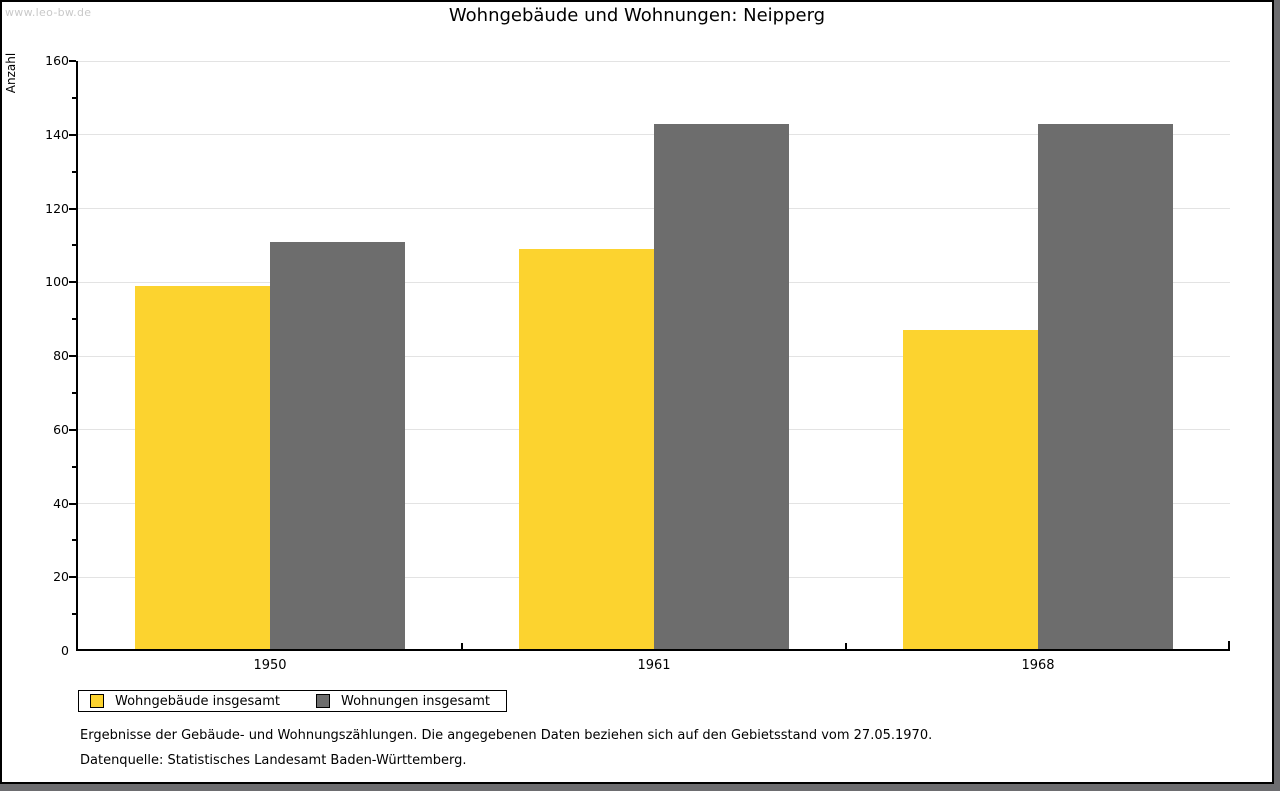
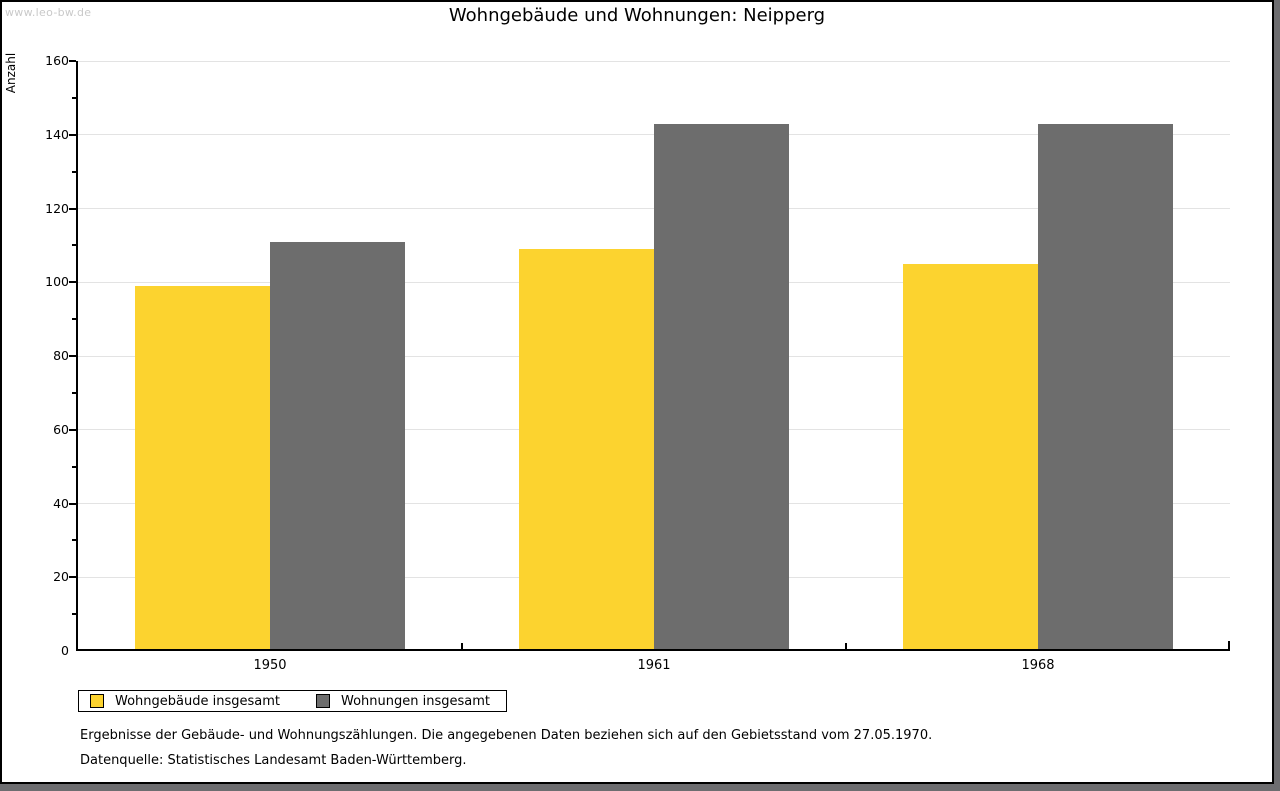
Wohngebäude insgesamt/1968: 87 -> 105
